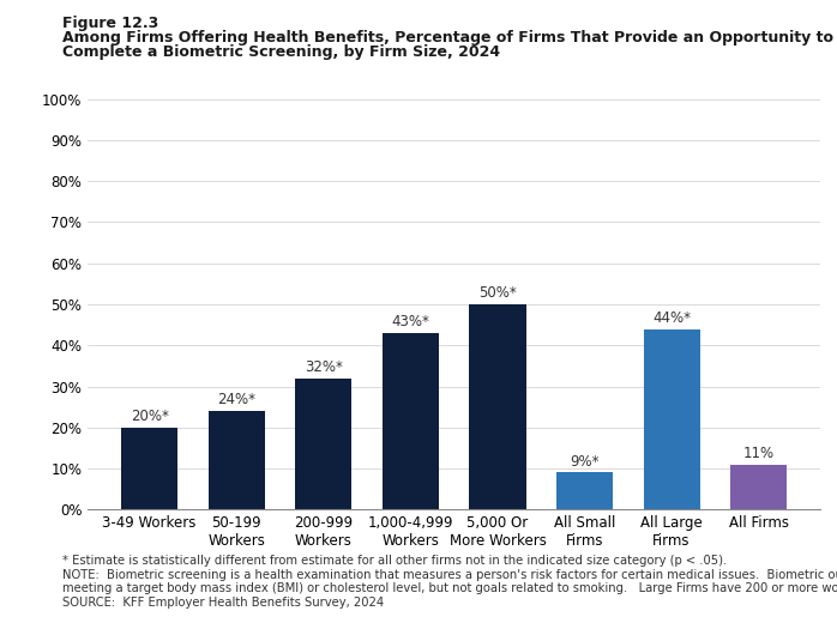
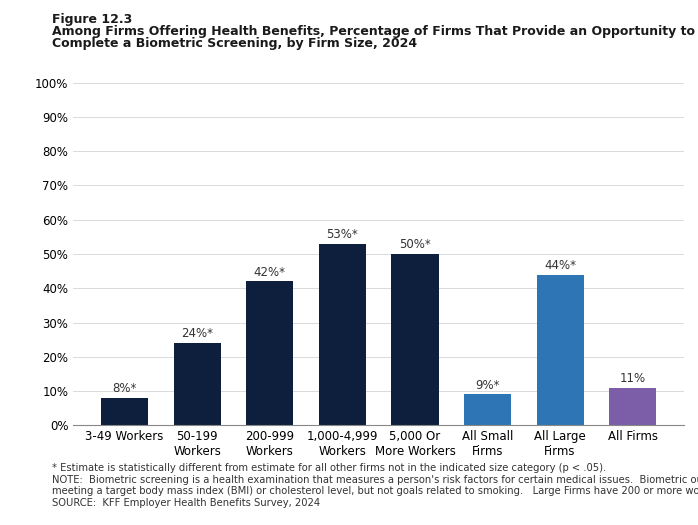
3-49 Workers: 20%* -> 8%*
200-999 Workers: 32%* -> 42%*
1,000-4,999 Workers: 43%* -> 53%*
